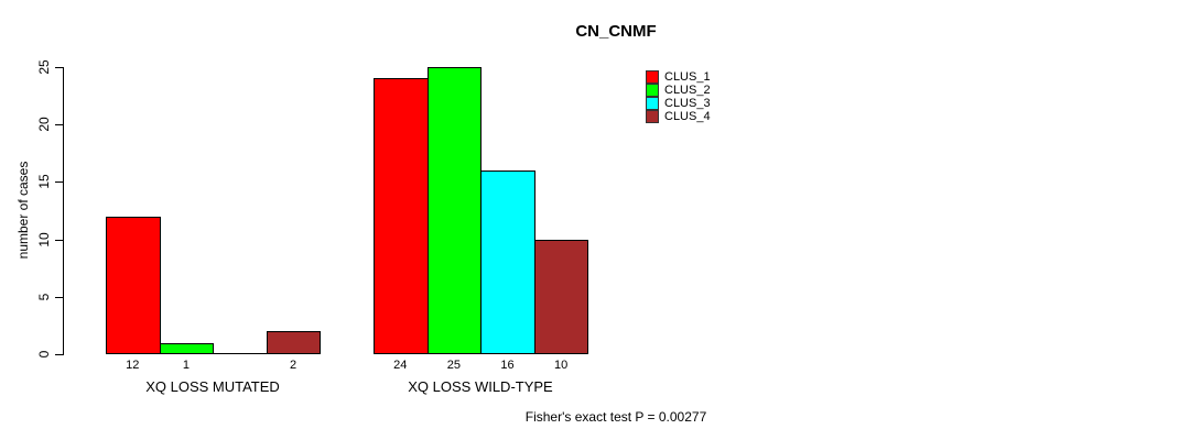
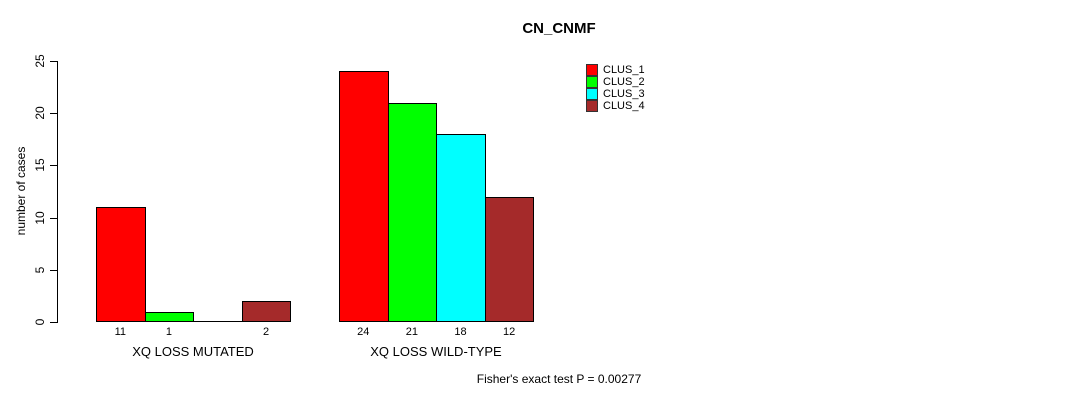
CLUS_1/XQ LOSS MUTATED: 12 -> 11
CLUS_2/XQ LOSS WILD-TYPE: 25 -> 21
CLUS_3/XQ LOSS WILD-TYPE: 16 -> 18
CLUS_4/XQ LOSS WILD-TYPE: 10 -> 12
